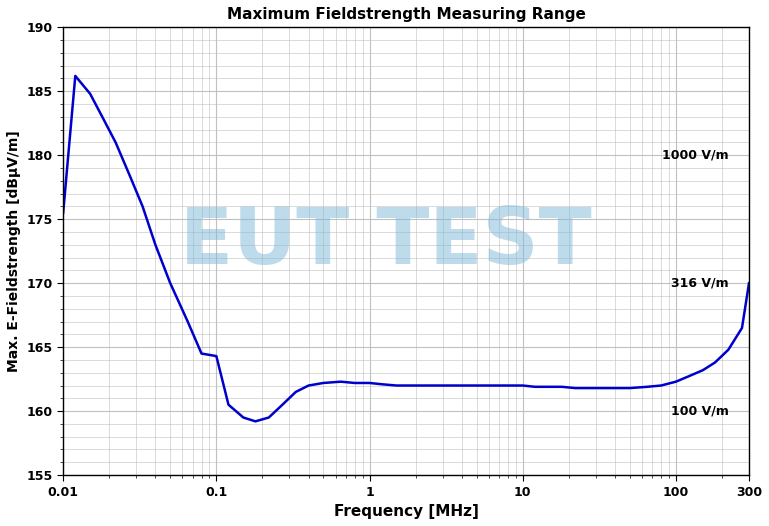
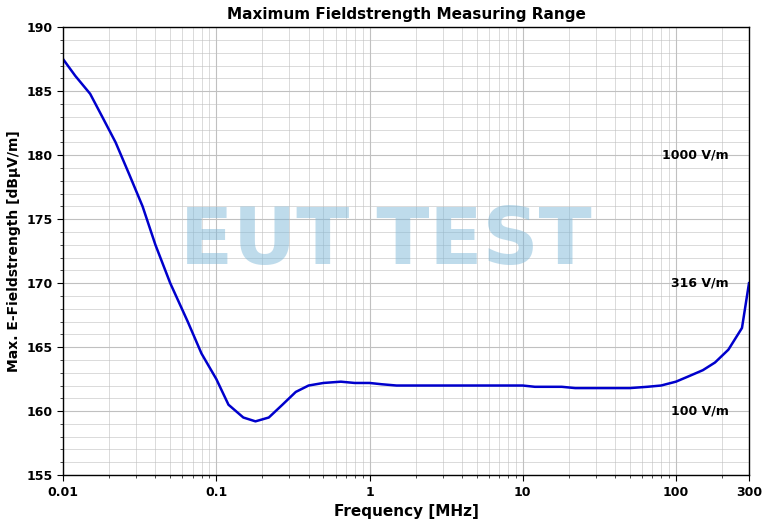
0.01: 175.5 -> 187.5
0.1: 164.3 -> 162.5
